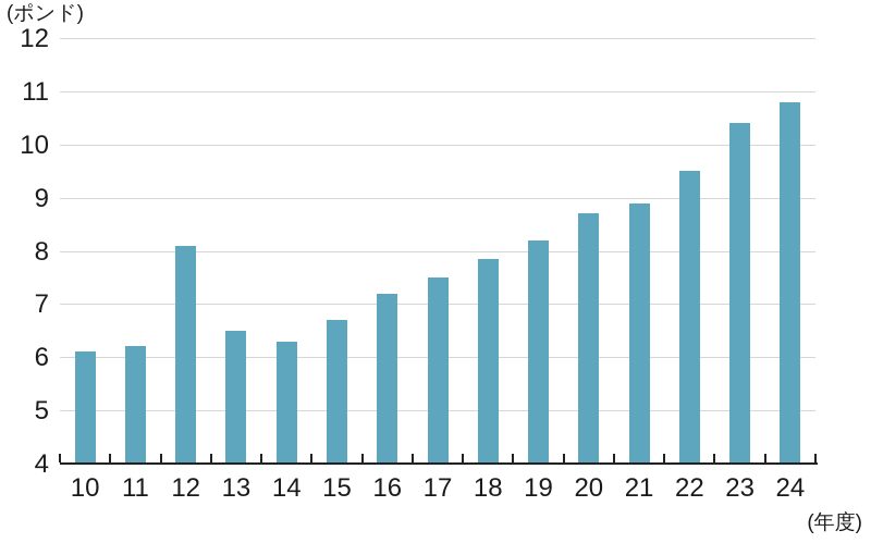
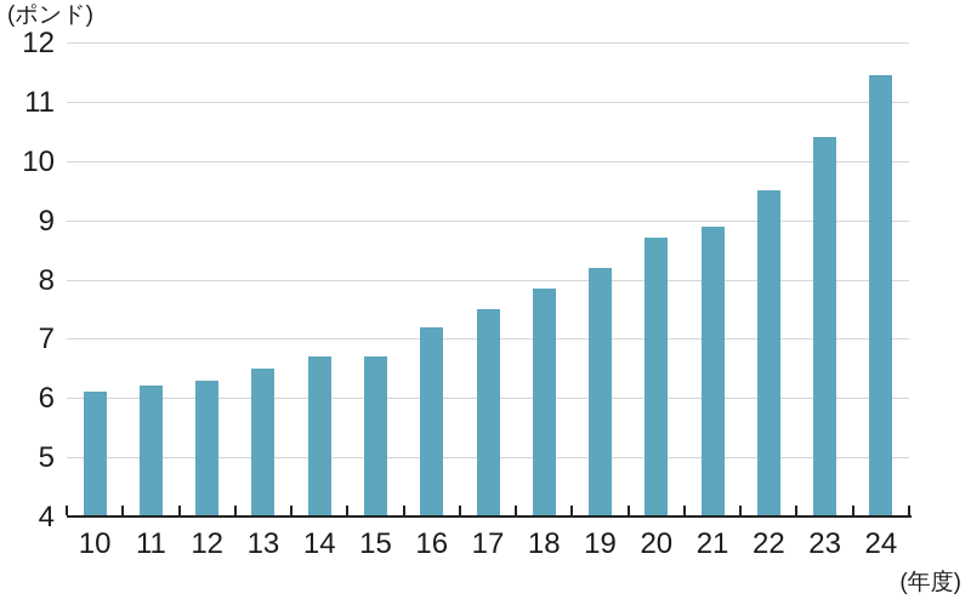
12: 8.1 -> 6.3
14: 6.3 -> 6.7
24: 10.8 -> 11.4
